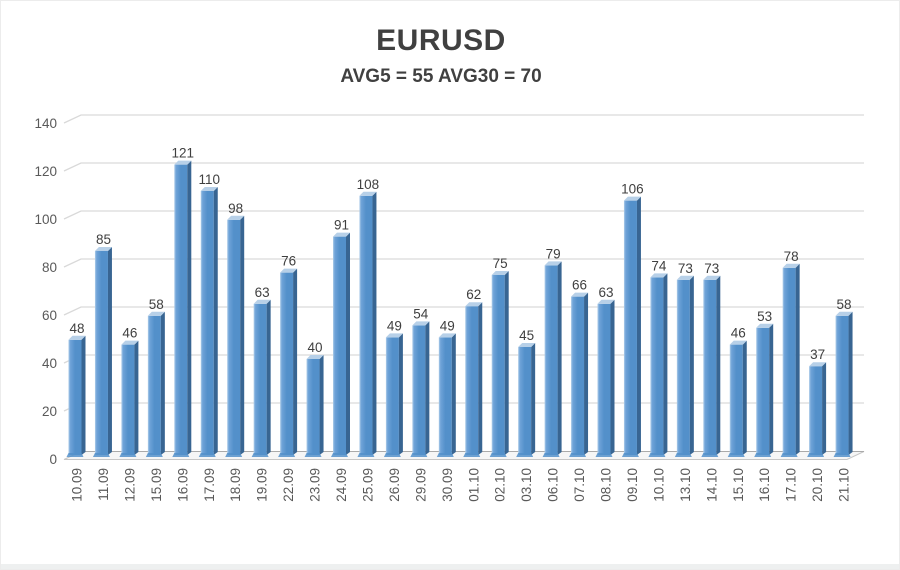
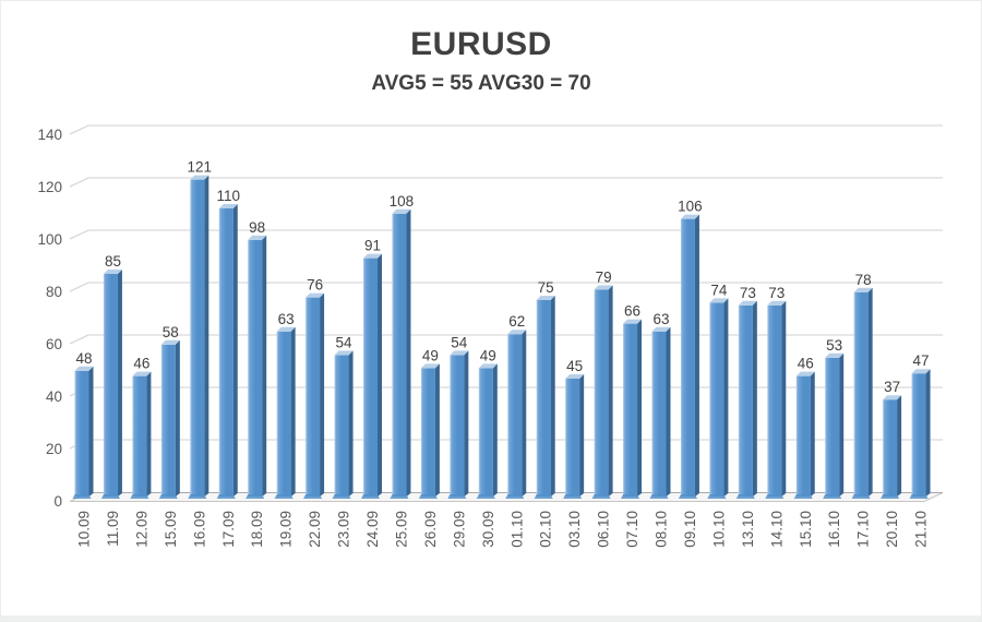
23.09: 40 -> 54
21.10: 58 -> 47
